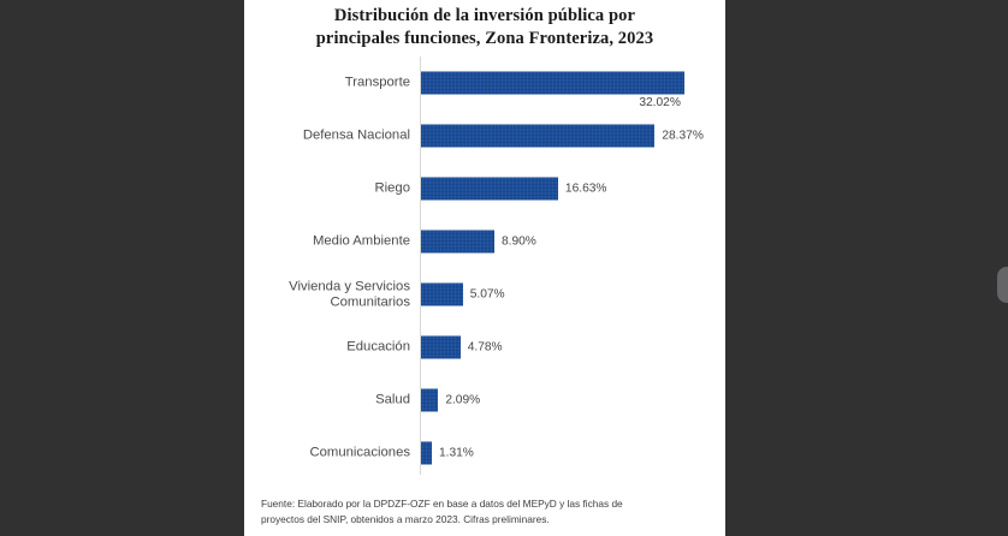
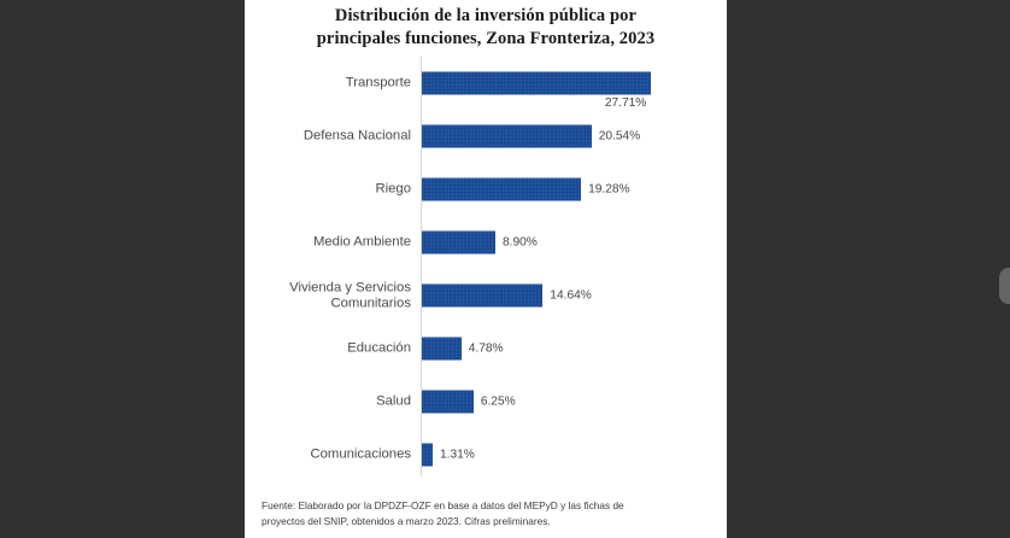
Transporte: 32.02% -> 27.71%
Defensa Nacional: 28.37% -> 20.54%
Riego: 16.63% -> 19.28%
Vivienda y Servicios Comunitarios: 5.07% -> 14.64%
Salud: 2.09% -> 6.25%
